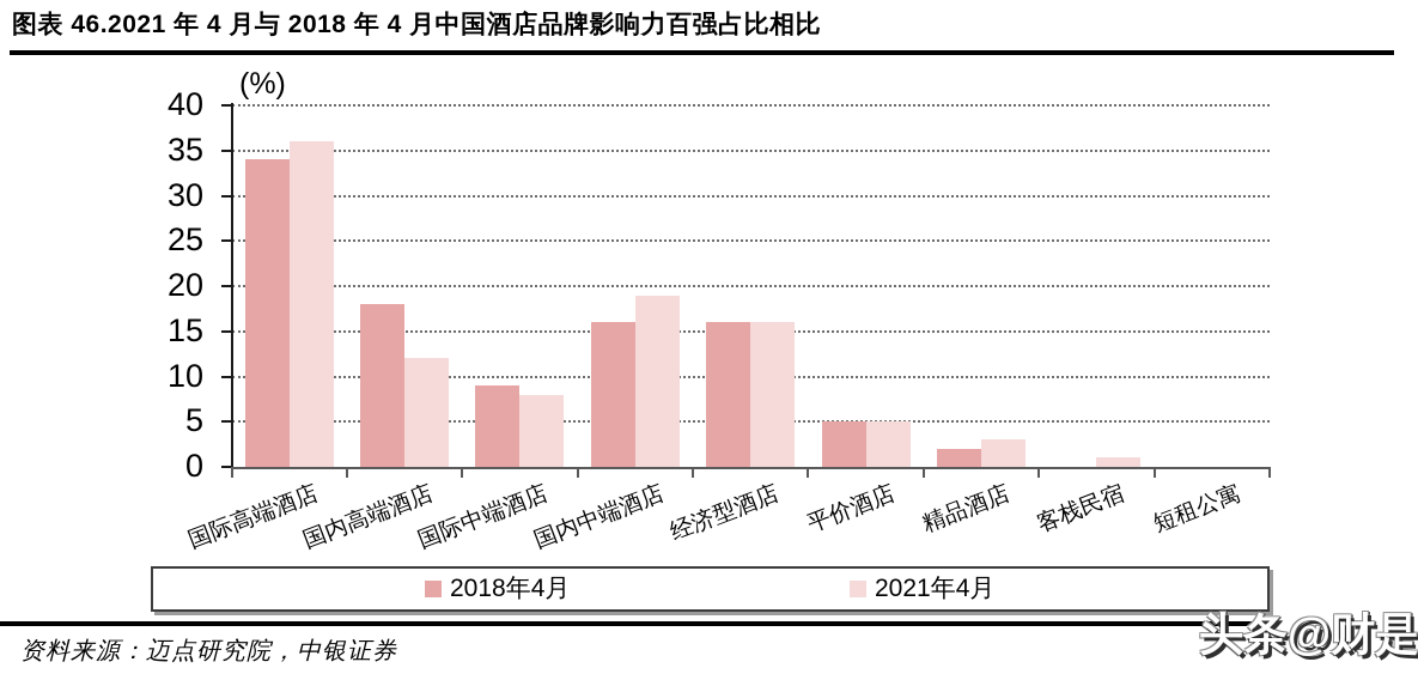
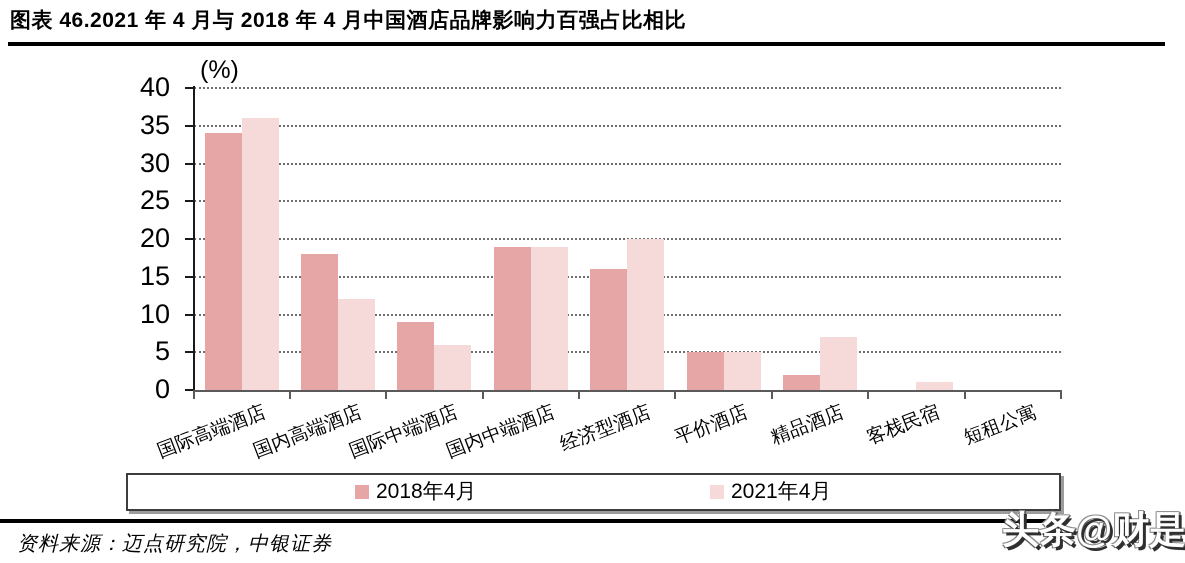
2021年4月/国际中端酒店: 8 -> 6
2018年4月/国内中端酒店: 16 -> 19
2021年4月/经济型酒店: 16 -> 20
2021年4月/精品酒店: 3 -> 7
